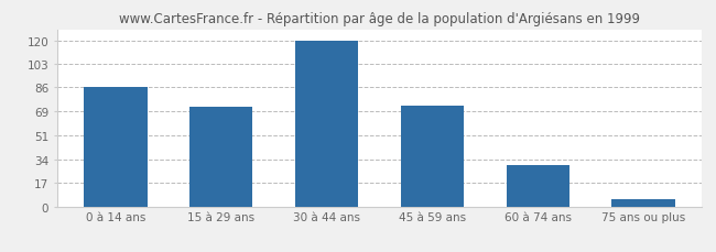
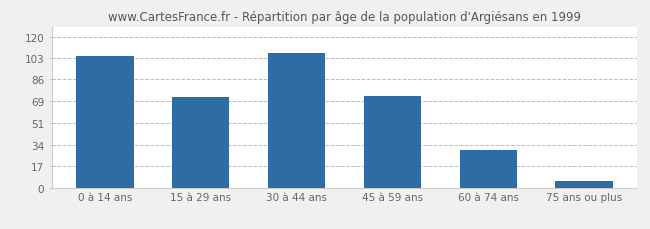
0 à 14 ans: 86 -> 105
30 à 44 ans: 120 -> 107
